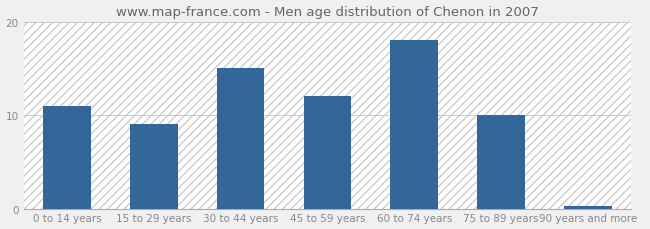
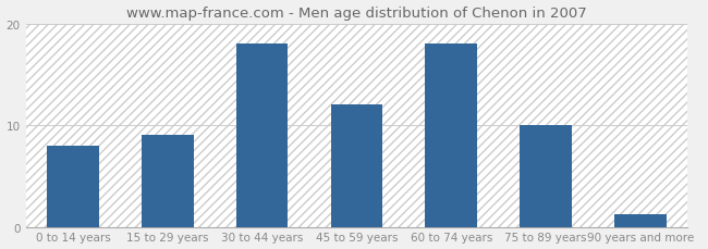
0 to 14 years: 11.0 -> 8.0
30 to 44 years: 15.0 -> 18.0
90 years and more: 0.3 -> 1.2
